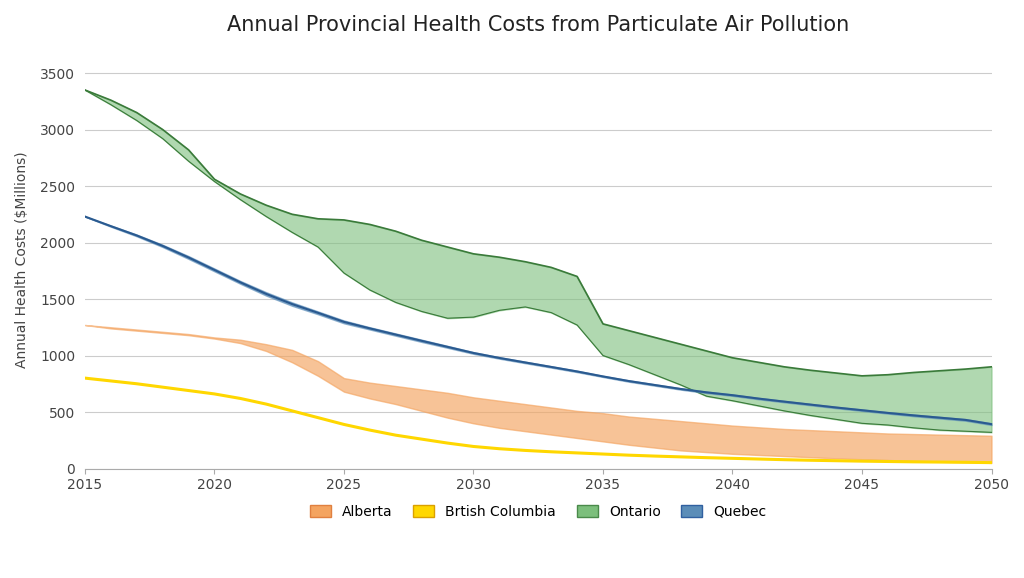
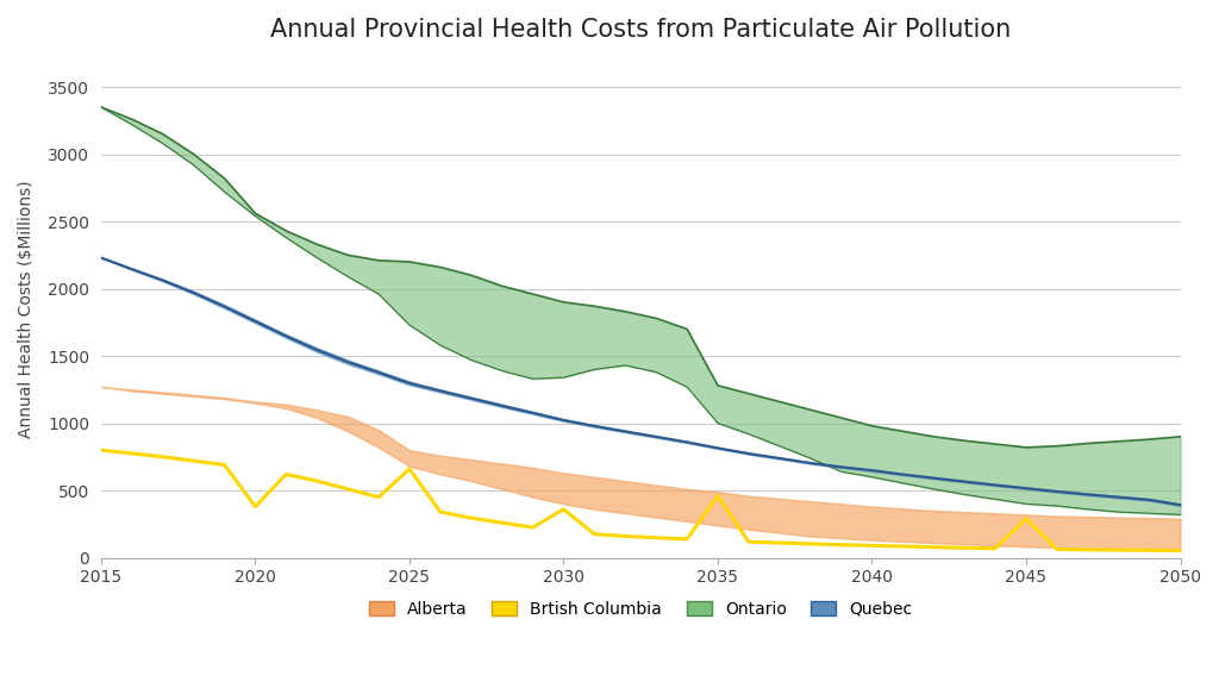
Brtish Columbia/2020: 660 -> 380
Brtish Columbia/2025: 390 -> 660
Brtish Columbia/2030: 200 -> 360
Brtish Columbia/2035: 130 -> 460
Brtish Columbia/2045: 60 -> 290
